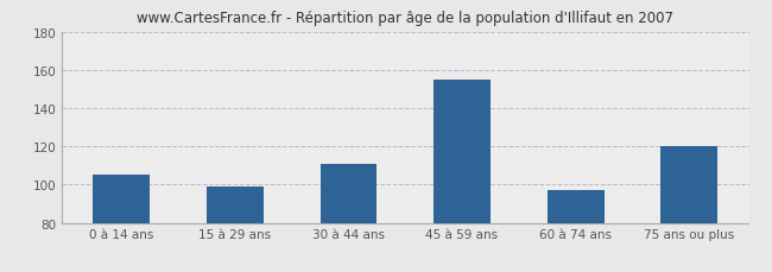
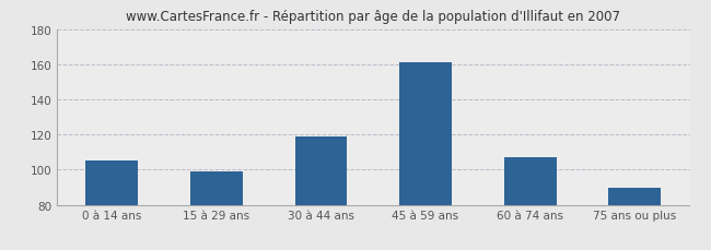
30 à 44 ans: 111 -> 119
45 à 59 ans: 155 -> 161
60 à 74 ans: 97 -> 107
75 ans ou plus: 120 -> 90
